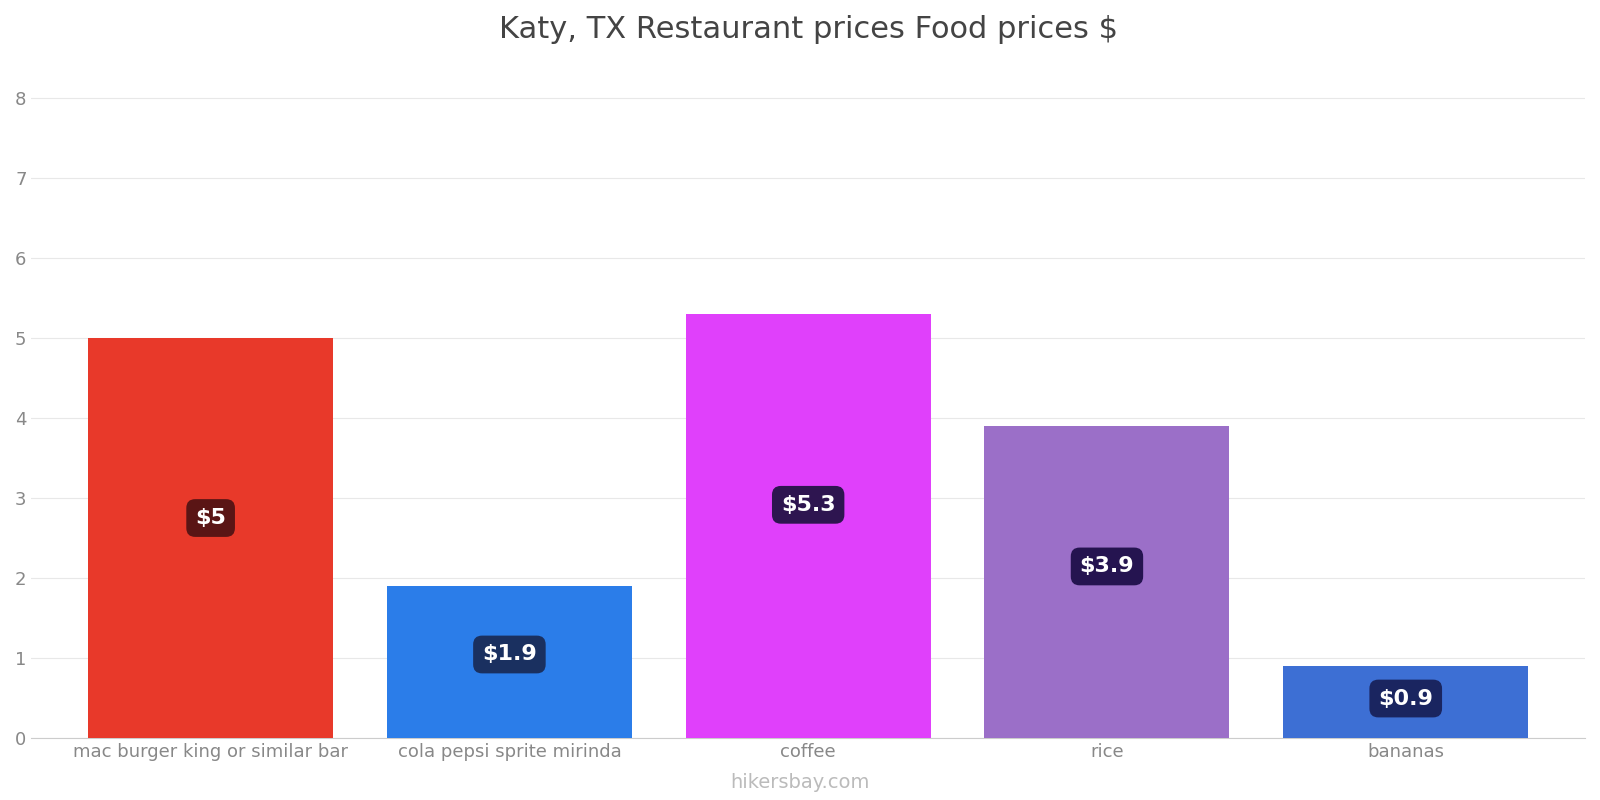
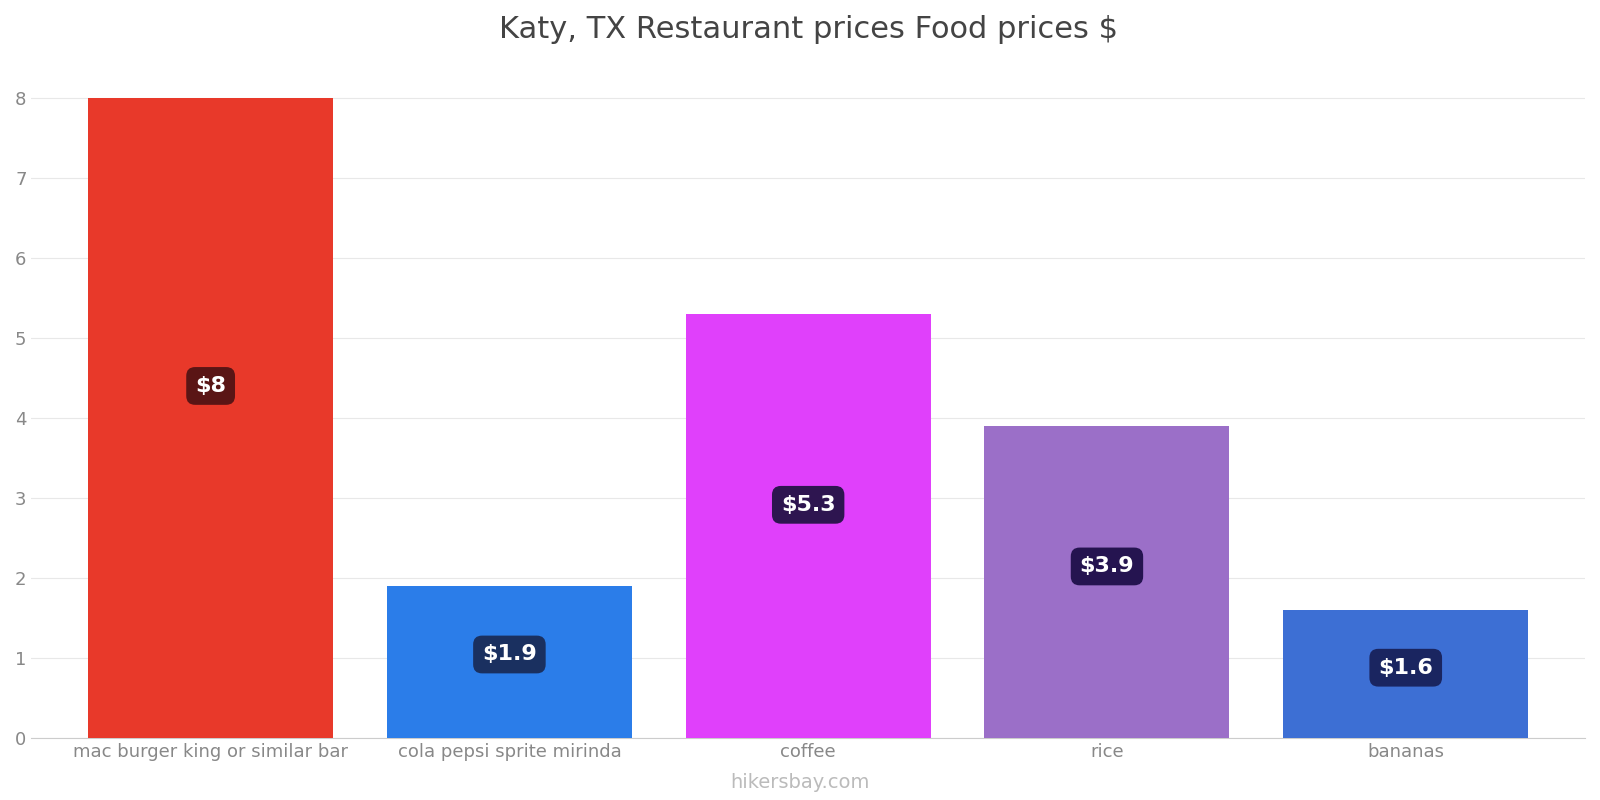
mac burger king or similar bar: $5 -> $8
bananas: $0.9 -> $1.6
